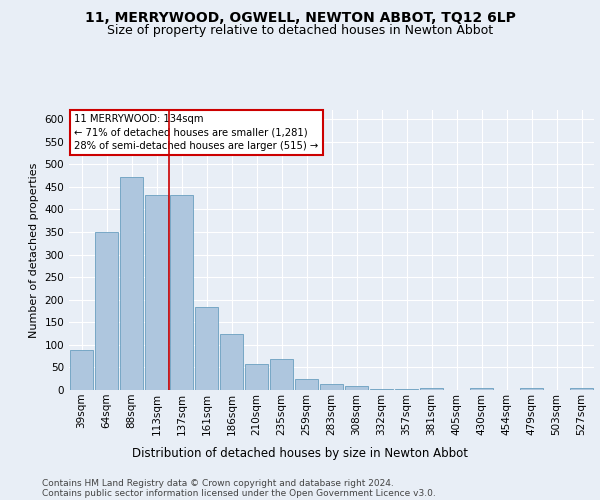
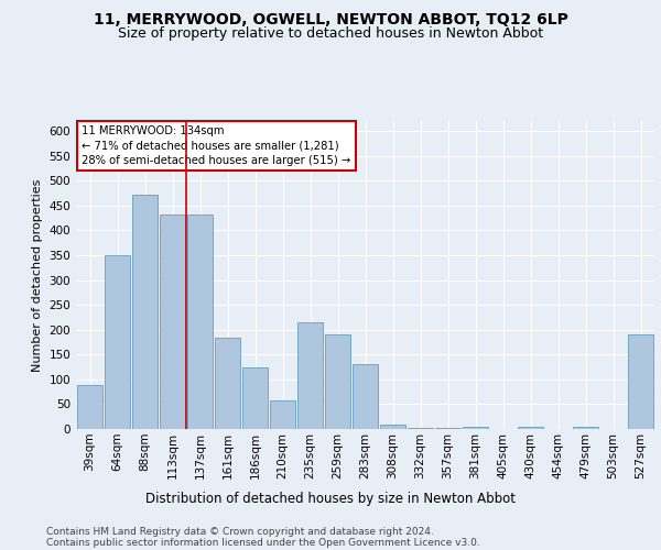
235sqm: 68 -> 215
259sqm: 25 -> 190
283sqm: 13 -> 130
527sqm: 5 -> 190
